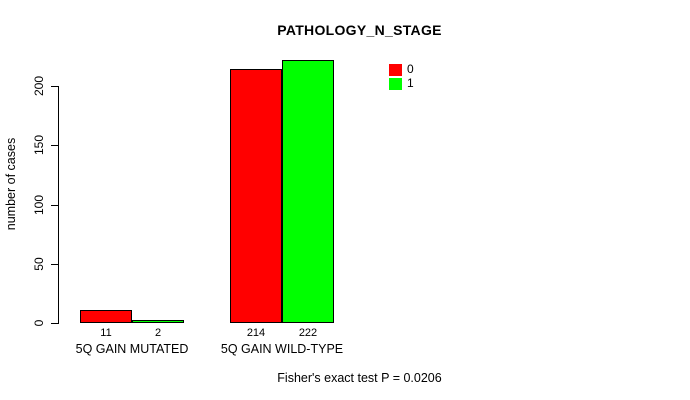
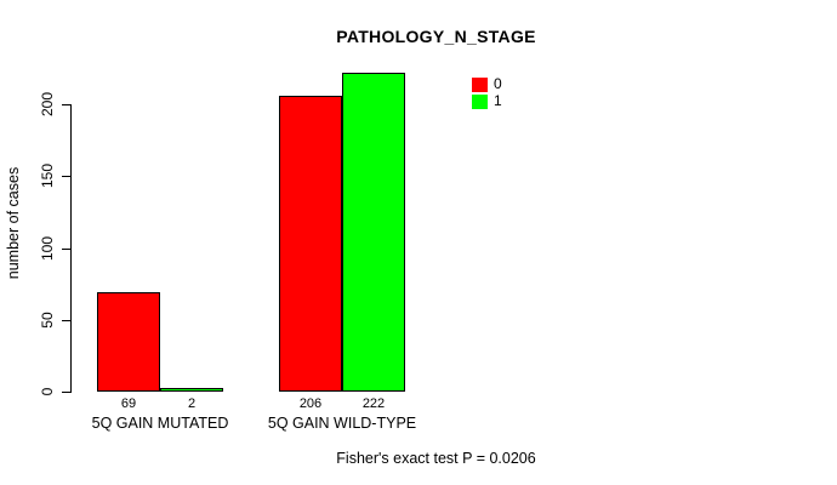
0/5Q GAIN MUTATED: 11 -> 69
0/5Q GAIN WILD-TYPE: 214 -> 206
